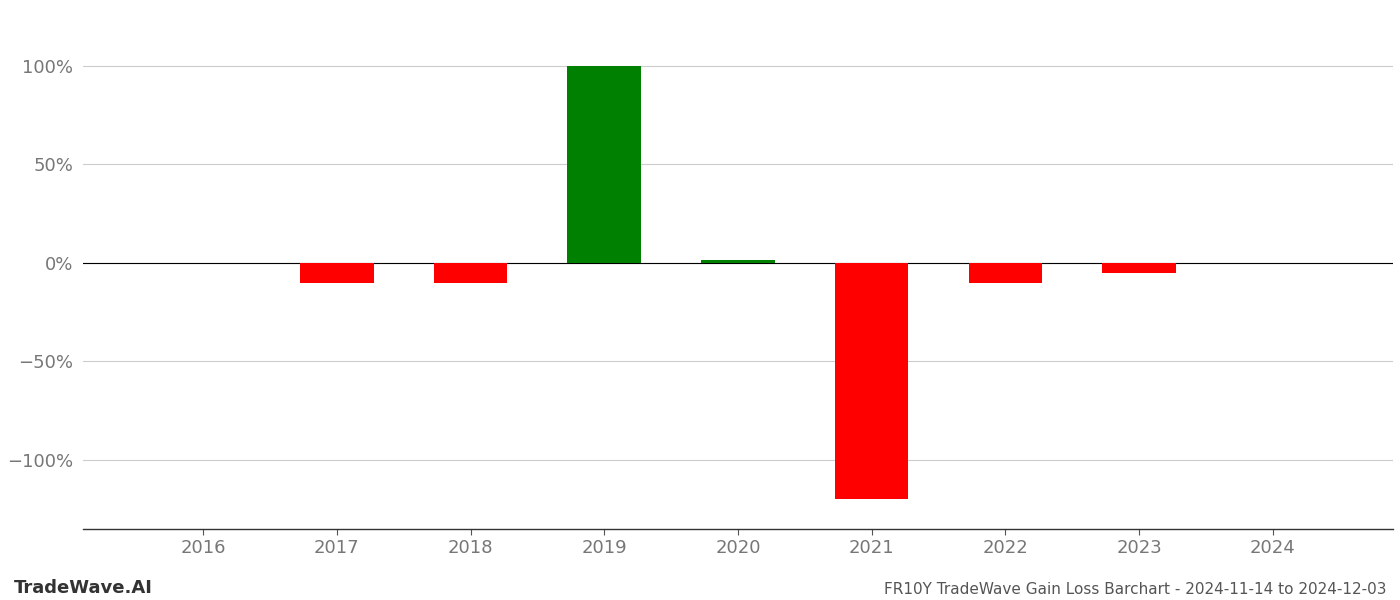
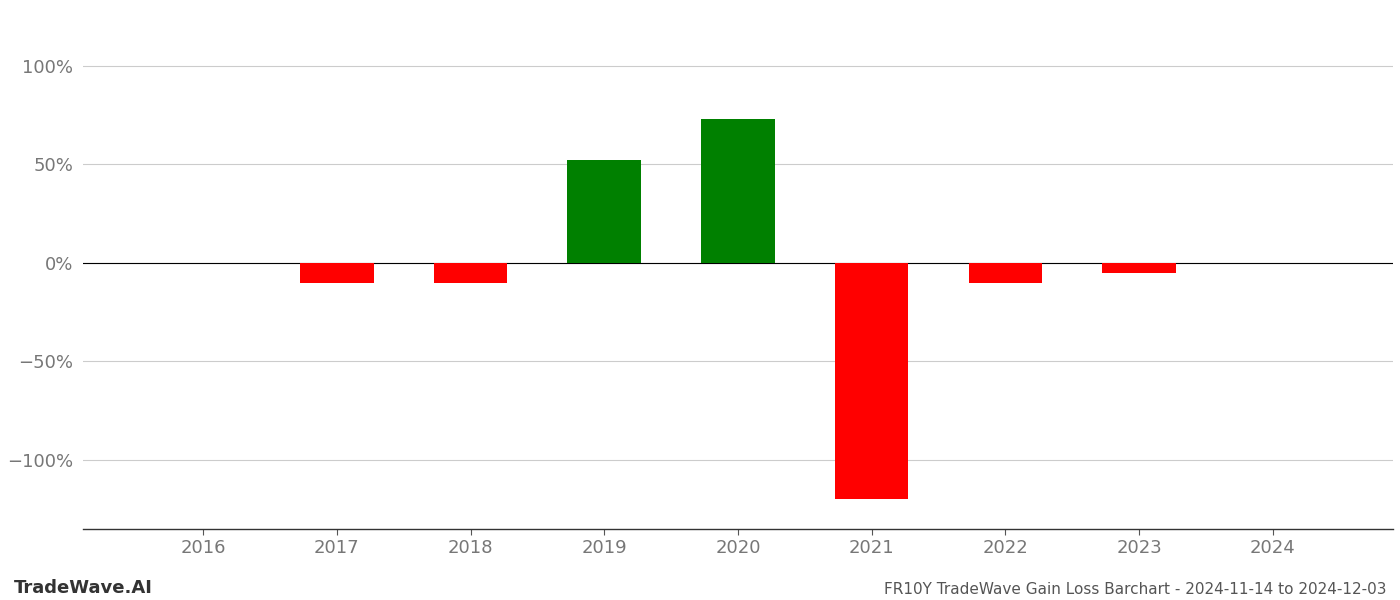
2019: 100% -> 52%
2020: 2% -> 73%
